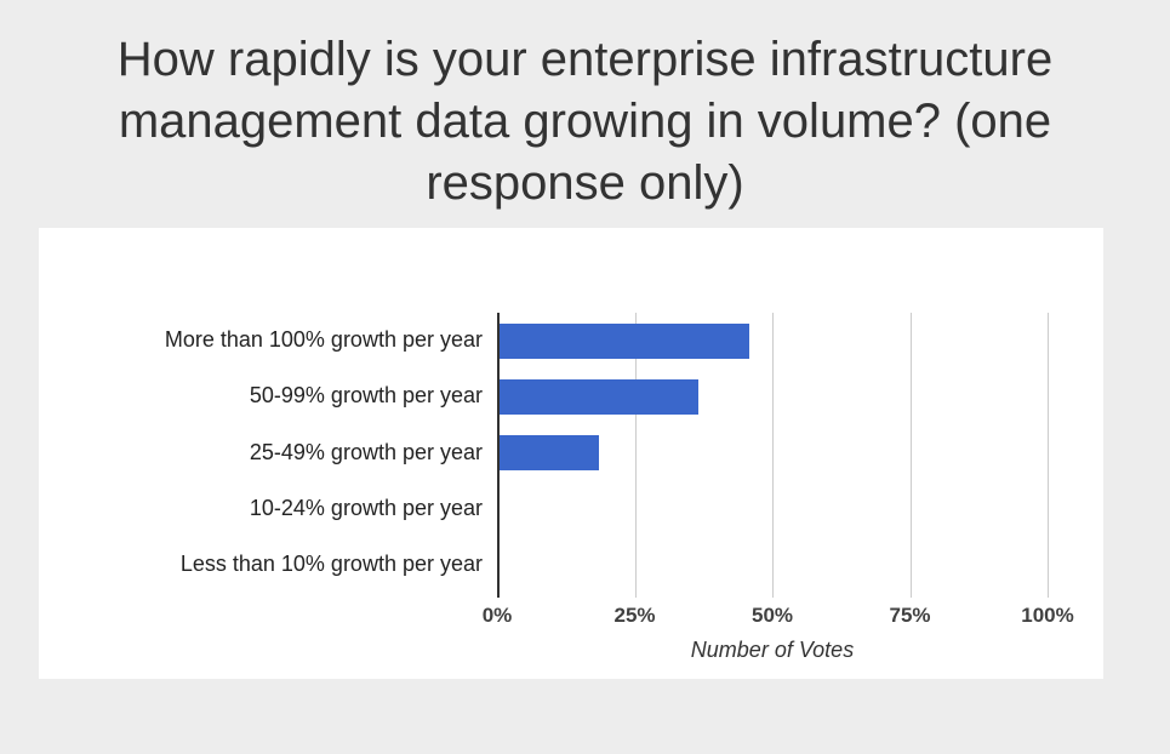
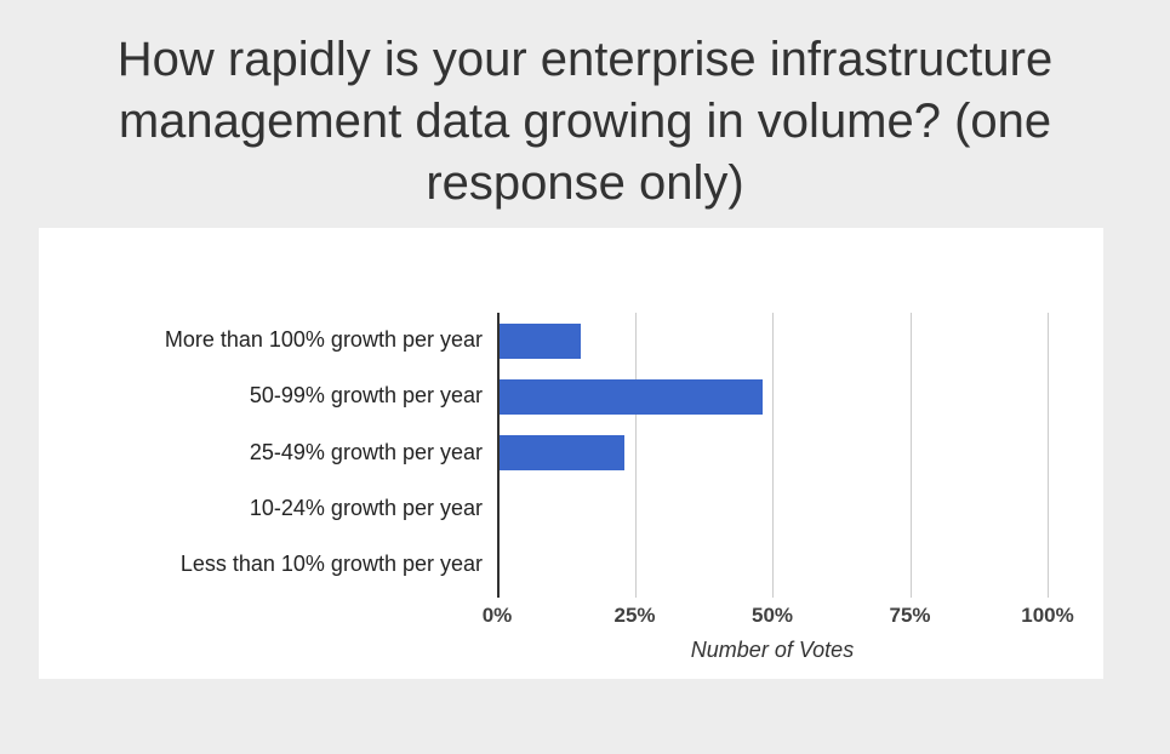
More than 100% growth per year: 46% -> 15%
50-99% growth per year: 36% -> 48%
25-49% growth per year: 18% -> 23%
